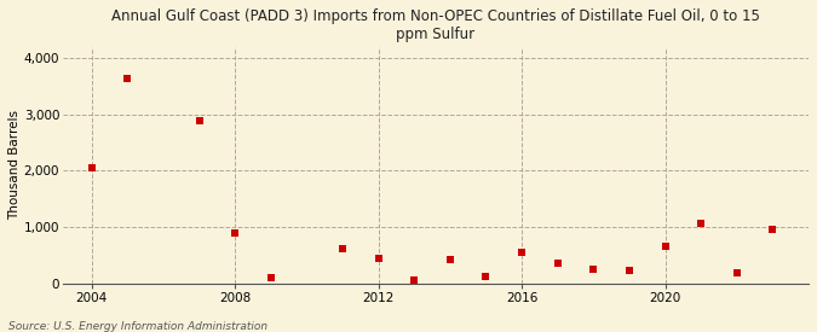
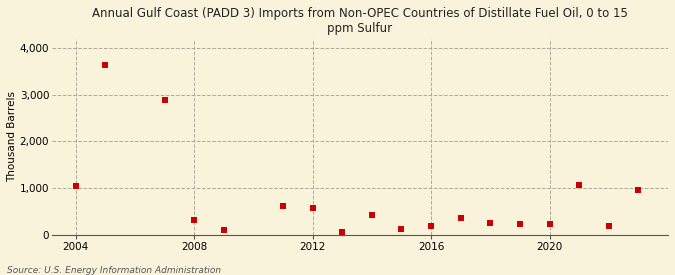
2004: 2,050 -> 1,050
2008: 900 -> 320
2012: 450 -> 580
2016: 550 -> 190
2020: 650 -> 230
